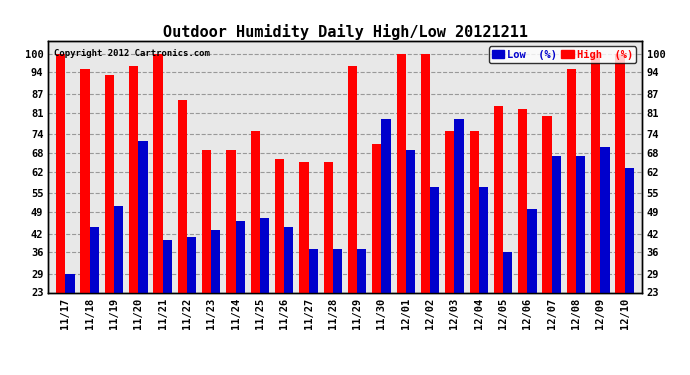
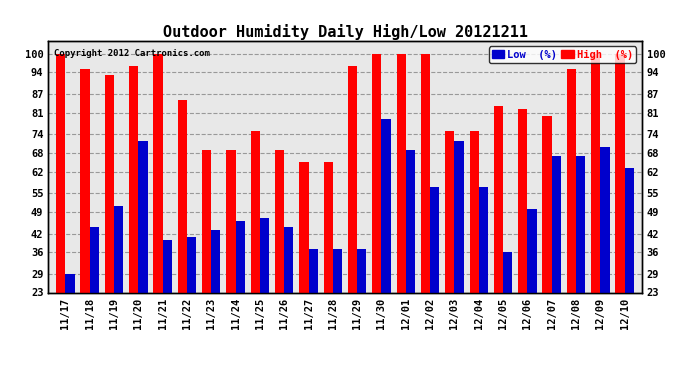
High (%)/11/26: 66 -> 69
High (%)/11/30: 71 -> 100
Low (%)/12/03: 79 -> 72
